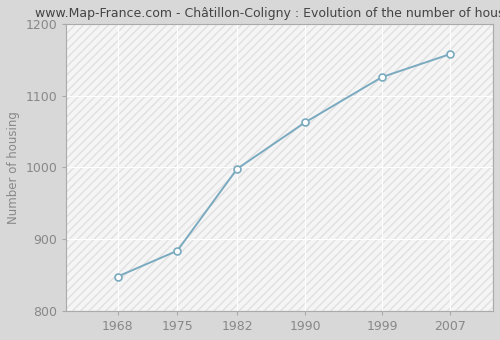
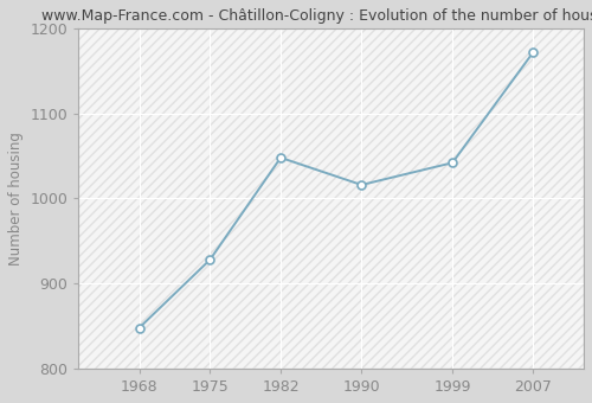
1975: 884 -> 928
1982: 998 -> 1048
1990: 1063 -> 1016
1999: 1126 -> 1042
2007: 1158 -> 1172
